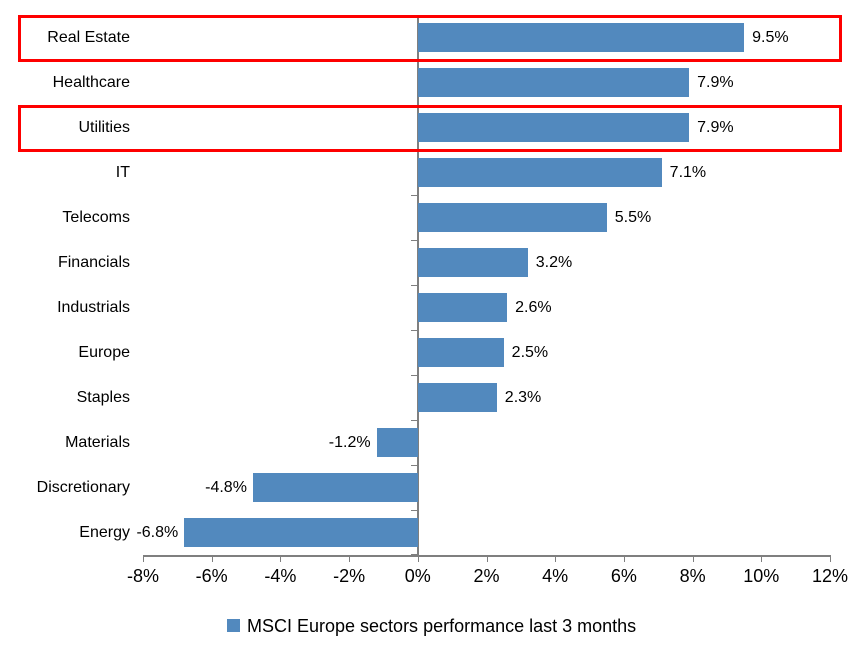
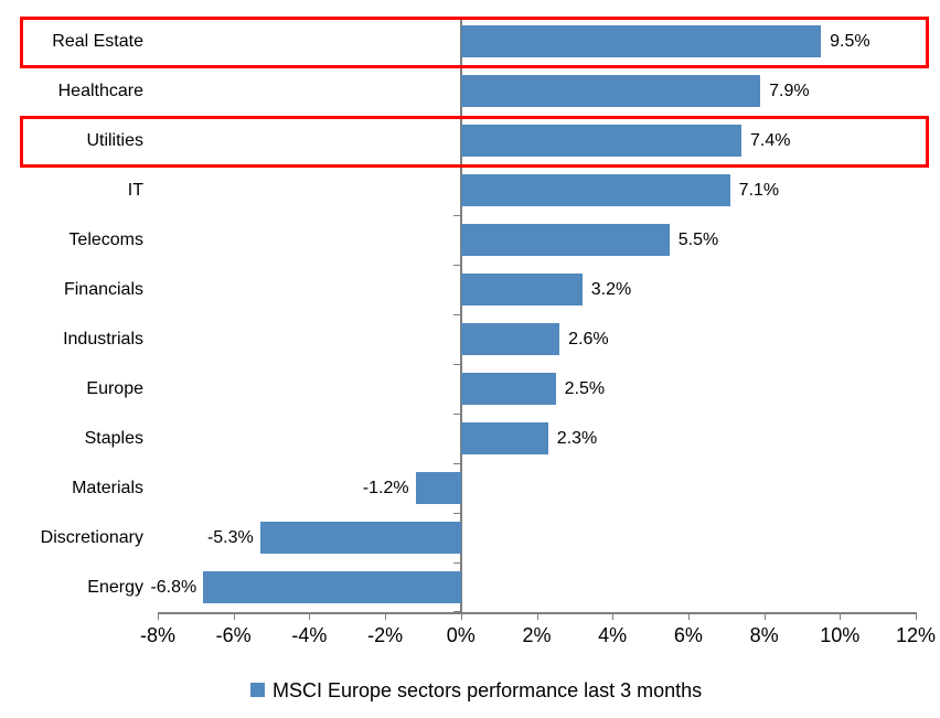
Utilities: 7.9% -> 7.4%
Discretionary: -4.8% -> -5.3%
